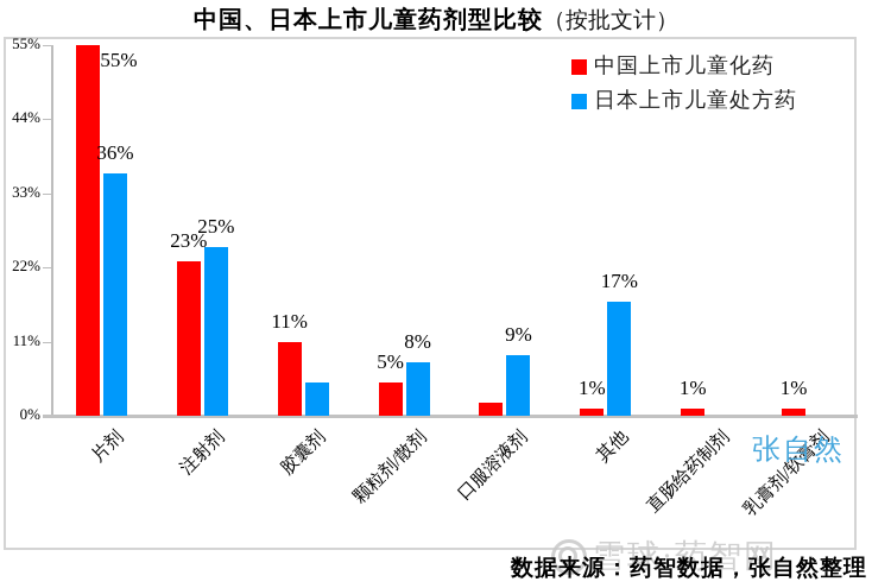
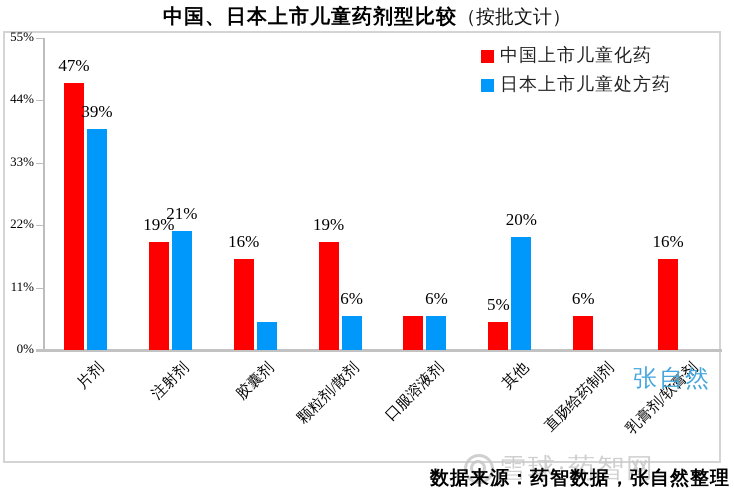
中国上市儿童化药/片剂: 55% -> 47%
日本上市儿童处方药/片剂: 36% -> 39%
中国上市儿童化药/注射剂: 23% -> 19%
日本上市儿童处方药/注射剂: 25% -> 21%
中国上市儿童化药/胶囊剂: 11% -> 16%
中国上市儿童化药/颗粒剂/散剂: 5% -> 19%
日本上市儿童处方药/颗粒剂/散剂: 8% -> 6%
中国上市儿童化药/口服溶液剂: 2% -> 6%
日本上市儿童处方药/口服溶液剂: 9% -> 6%
中国上市儿童化药/其他: 1% -> 5%
日本上市儿童处方药/其他: 17% -> 20%
中国上市儿童化药/直肠给药制剂: 1% -> 6%
中国上市儿童化药/乳膏剂/软膏剂: 1% -> 16%
